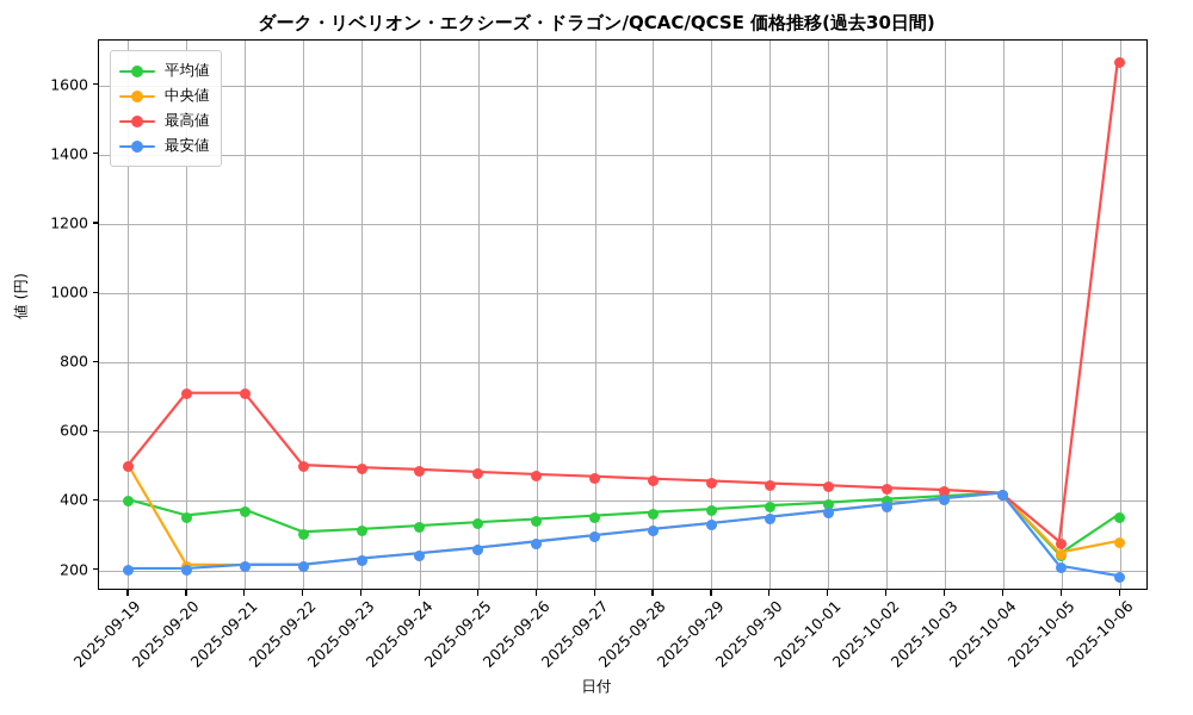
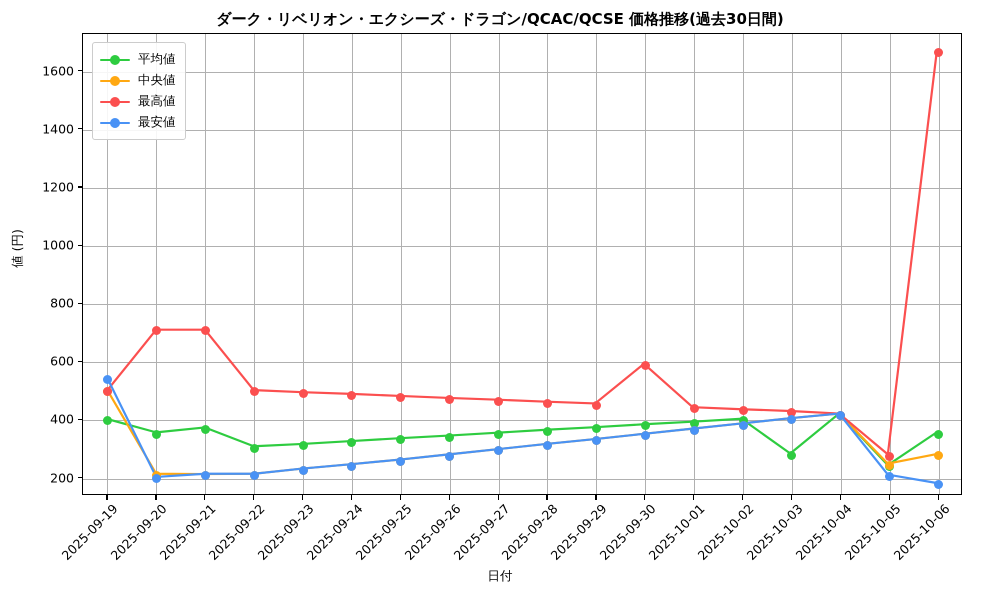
最安値/2025-09-19: 200 -> 540
最高値/2025-09-30: 450 -> 590
平均値/2025-10-03: 410 -> 280
